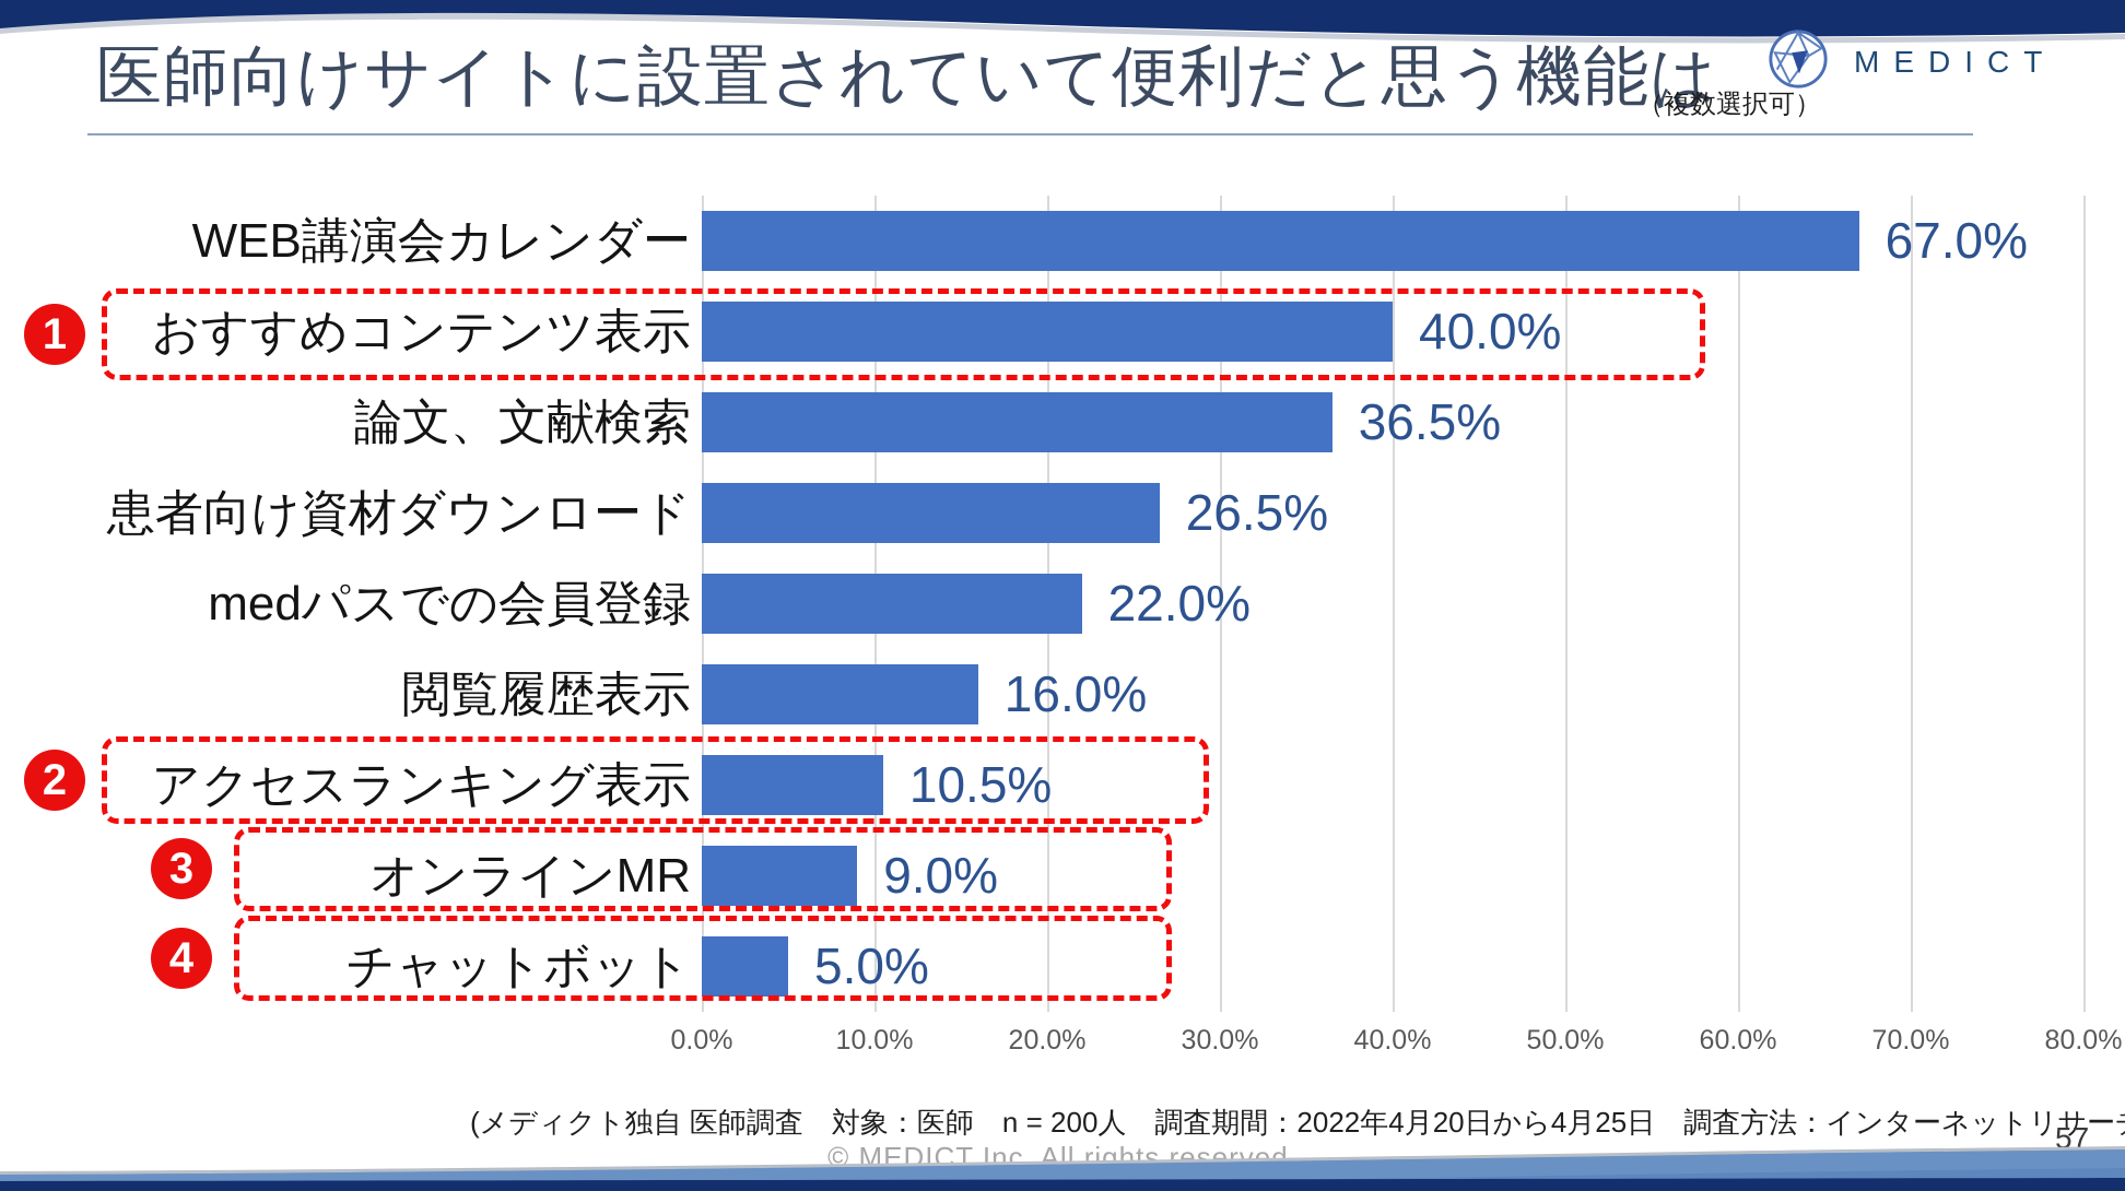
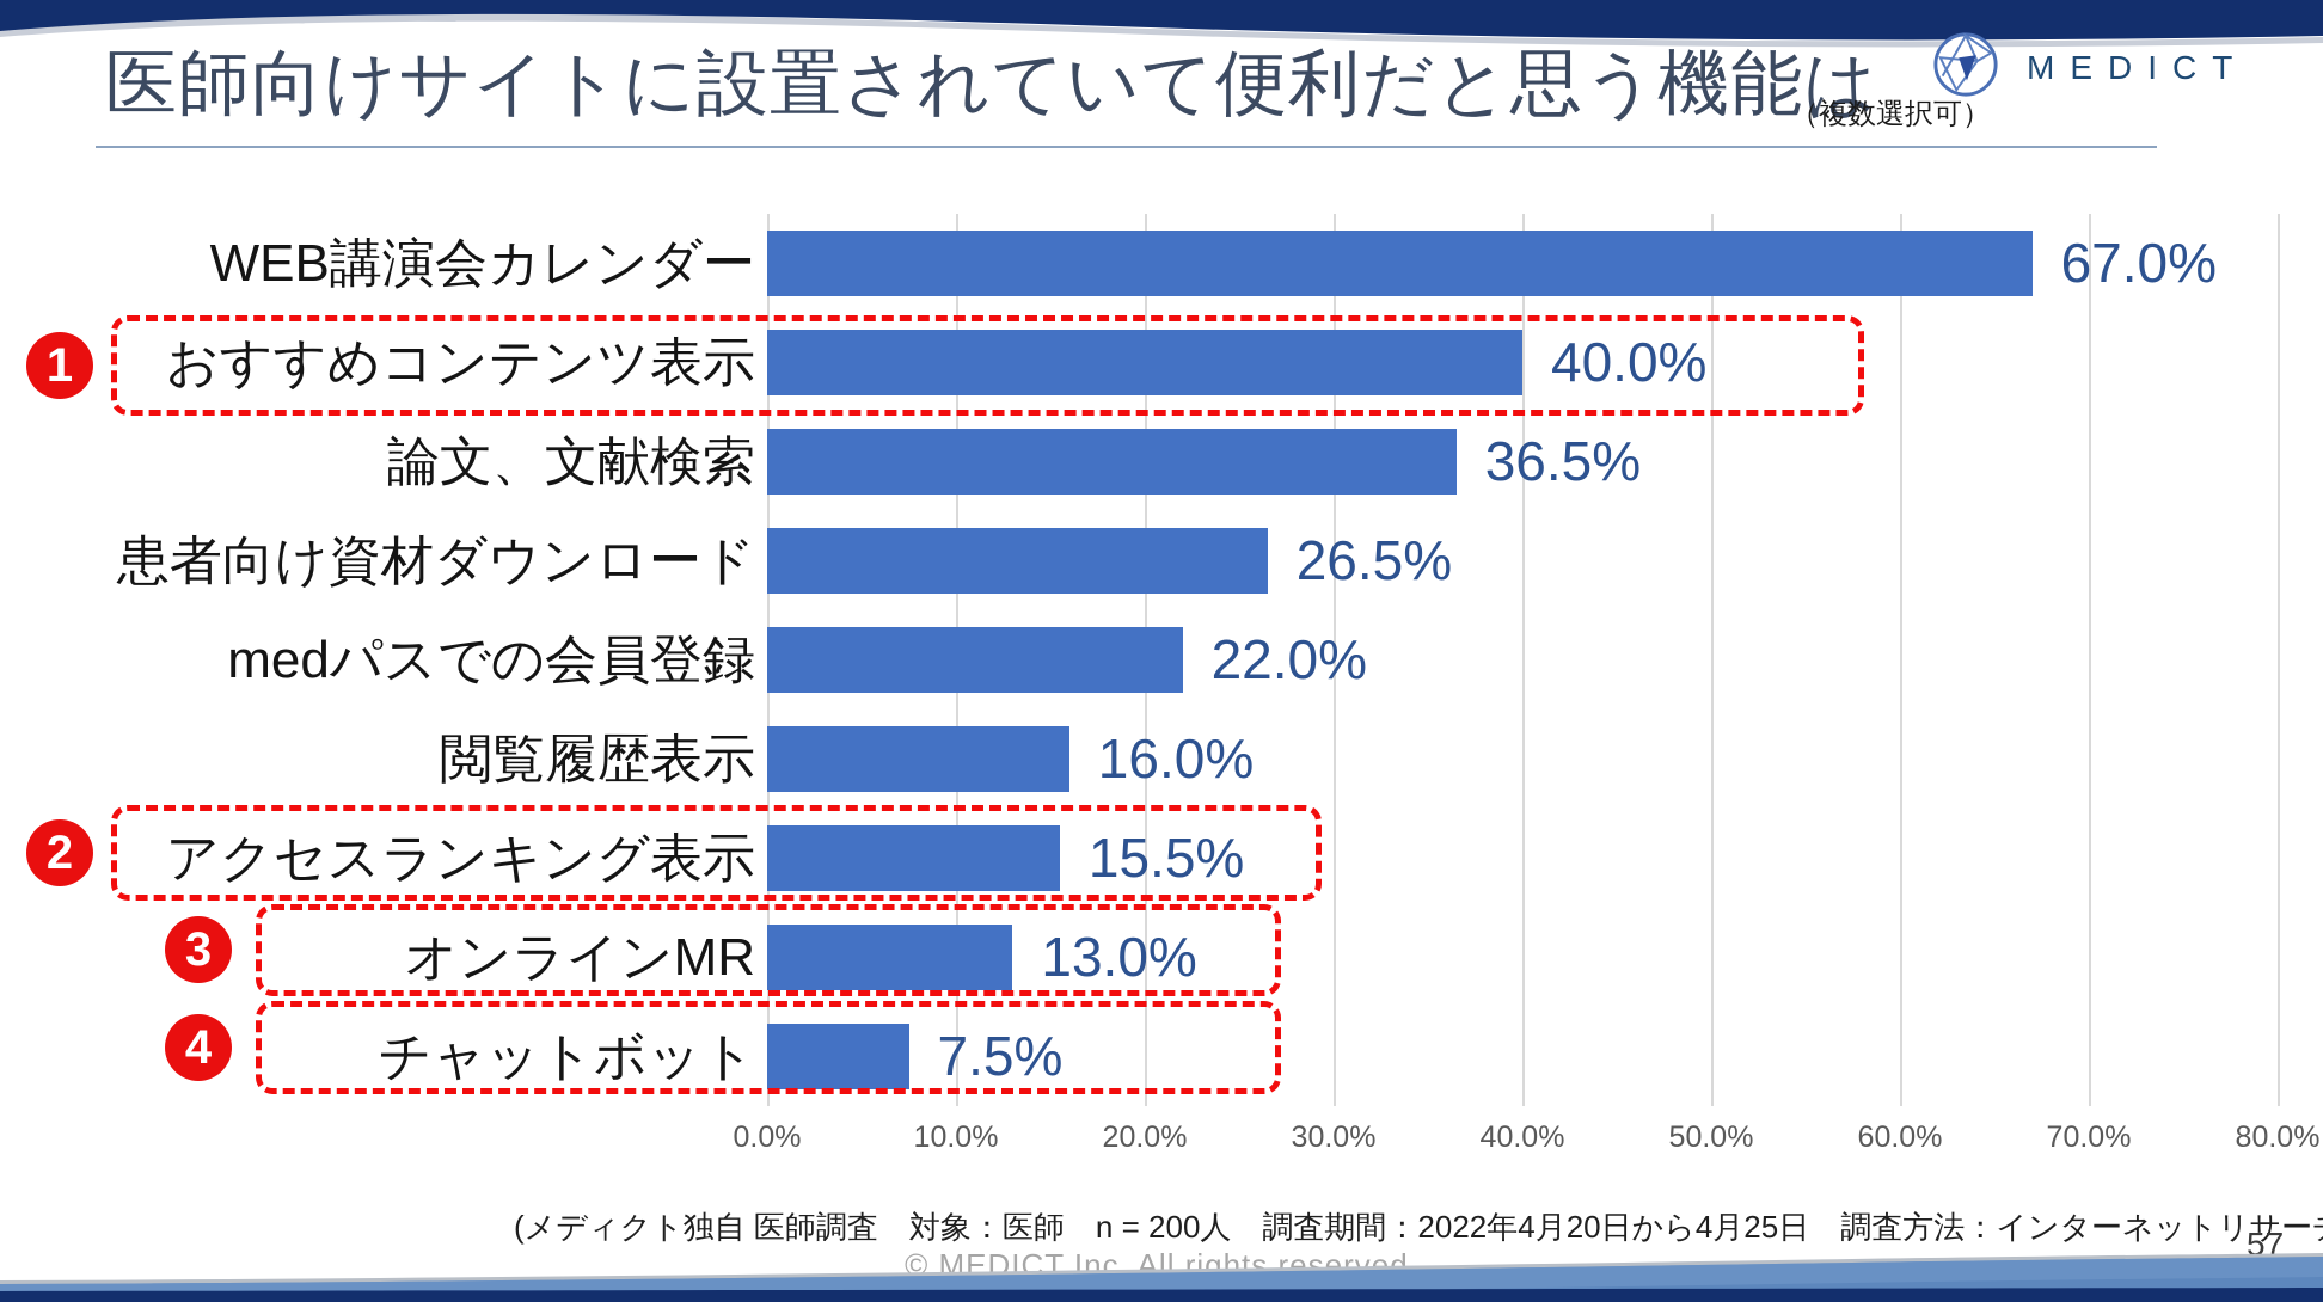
アクセスランキング表示: 10.5% -> 15.5%
オンラインMR: 9.0% -> 13.0%
チャットボット: 5.0% -> 7.5%
